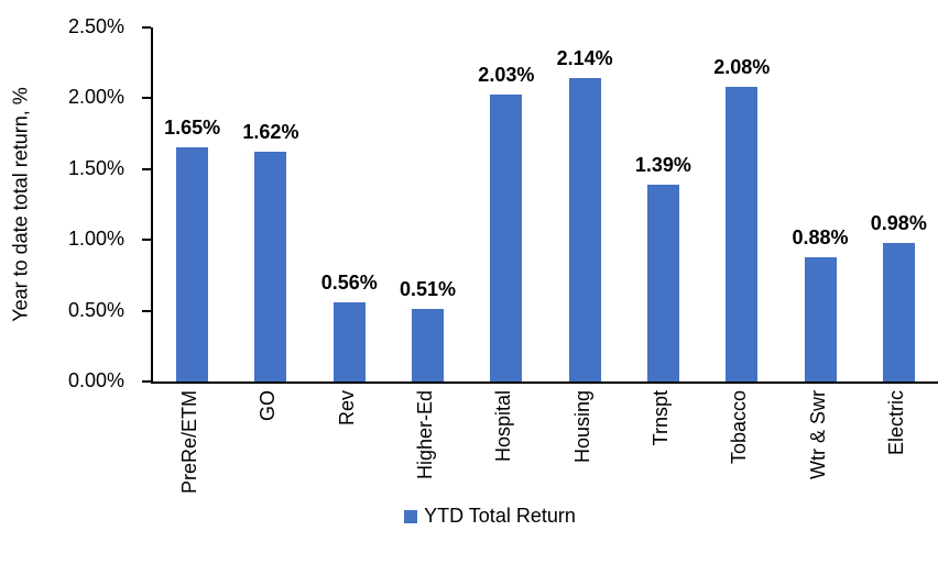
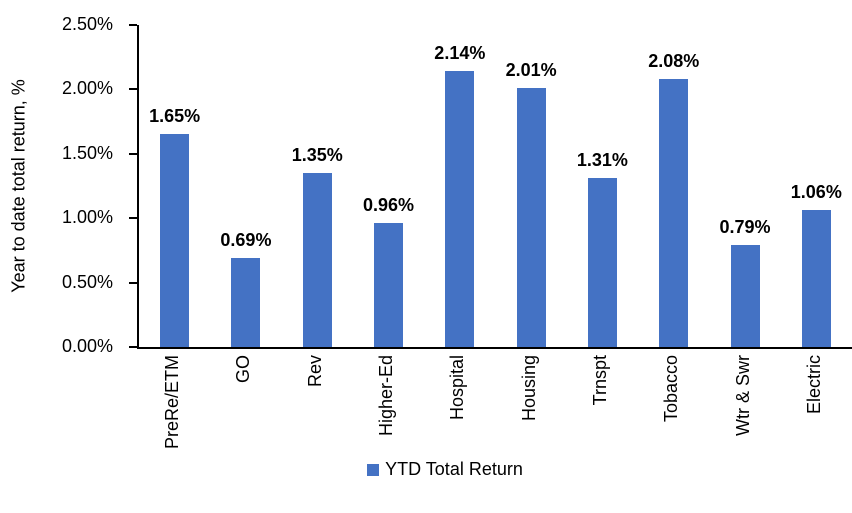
GO: 1.62% -> 0.69%
Rev: 0.56% -> 1.35%
Higher-Ed: 0.51% -> 0.96%
Hospital: 2.03% -> 2.14%
Housing: 2.14% -> 2.01%
Trnspt: 1.39% -> 1.31%
Wtr & Swr: 0.88% -> 0.79%
Electric: 0.98% -> 1.06%
